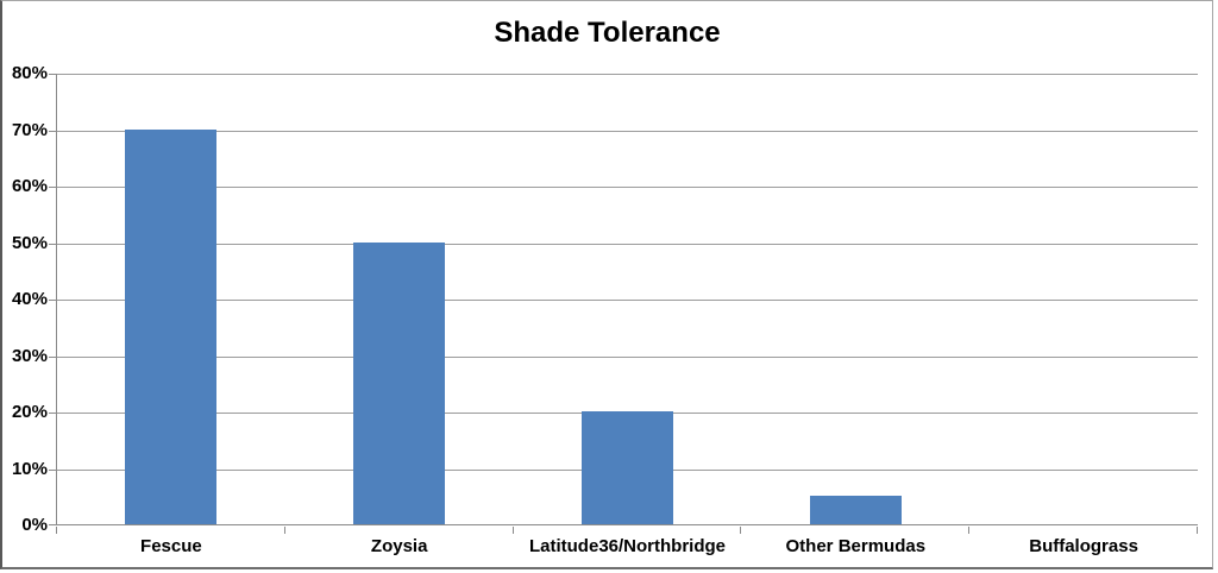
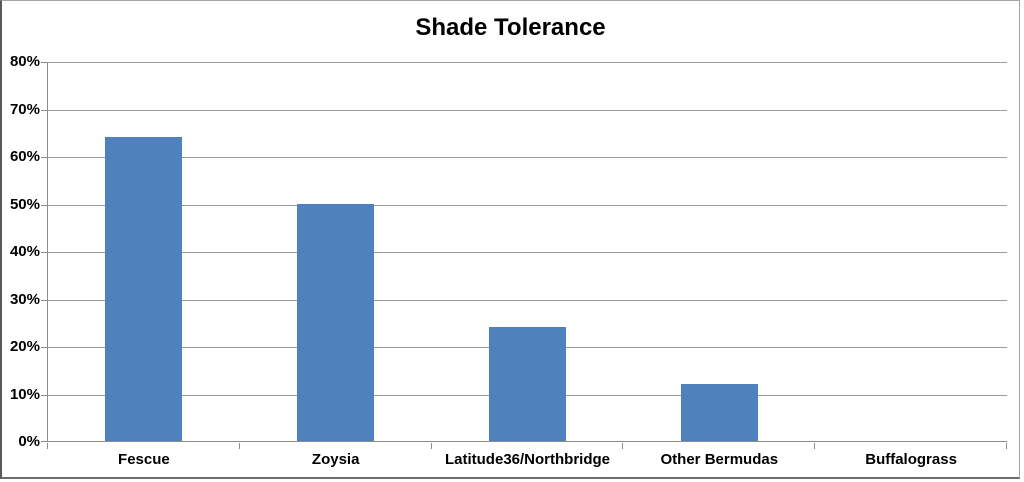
Fescue: 70% -> 64%
Latitude36/Northbridge: 20% -> 24%
Other Bermudas: 5% -> 12%
